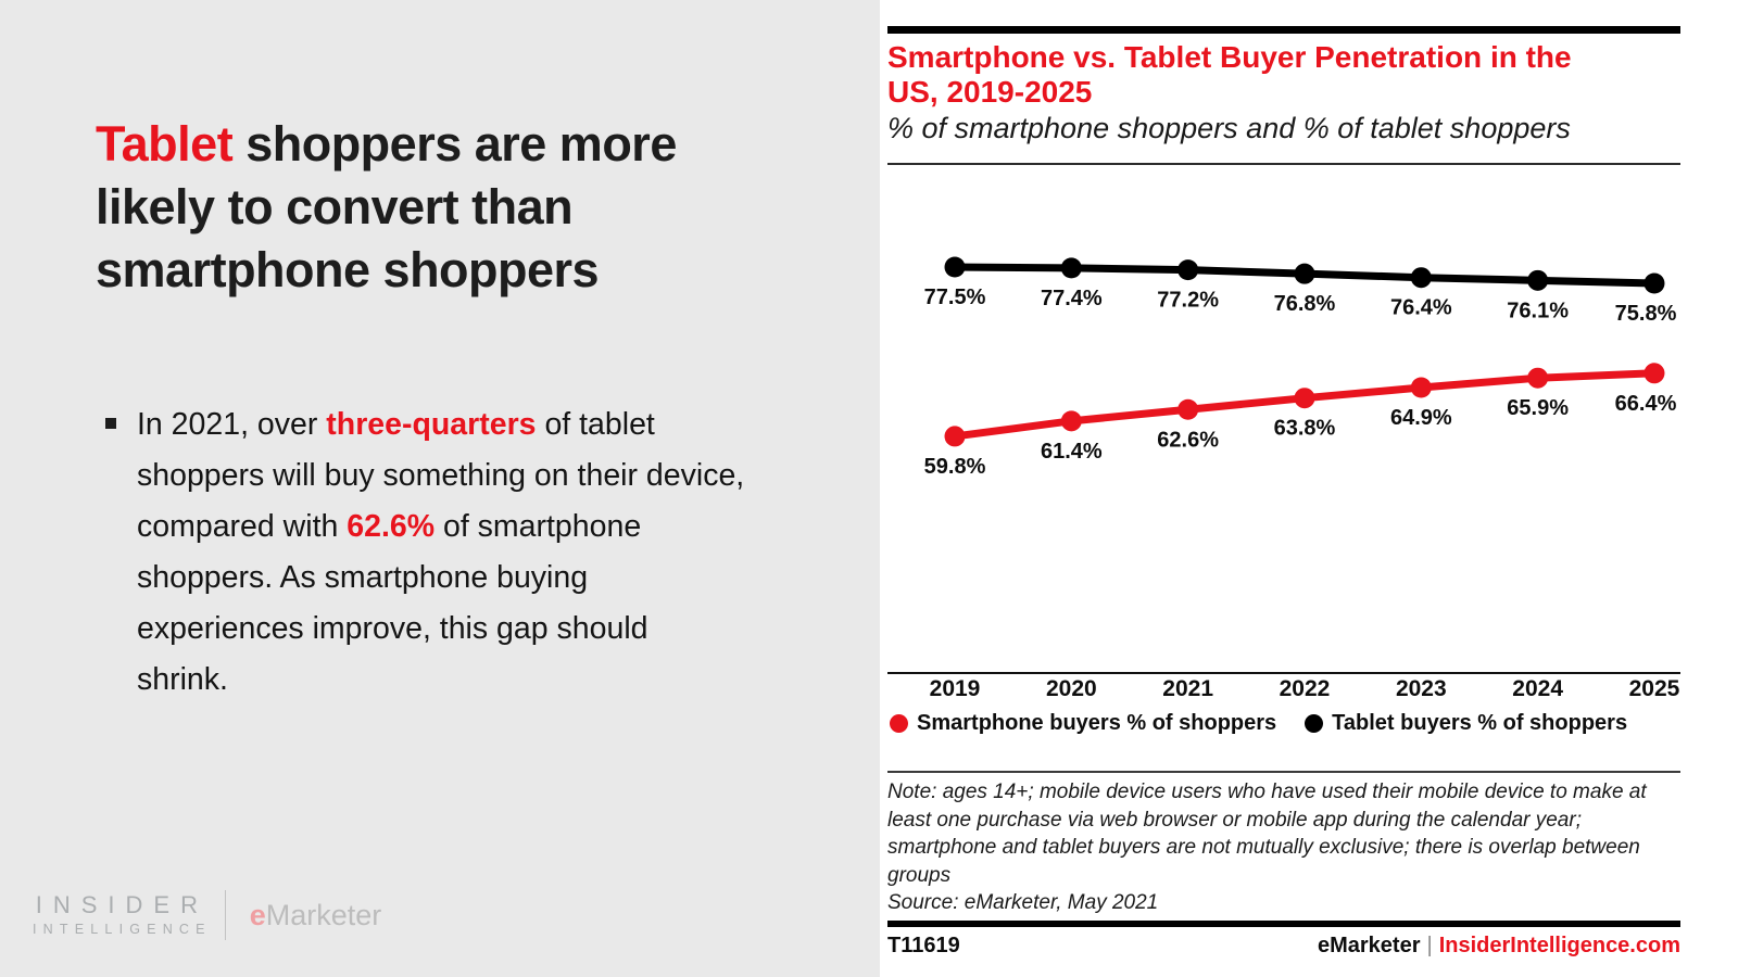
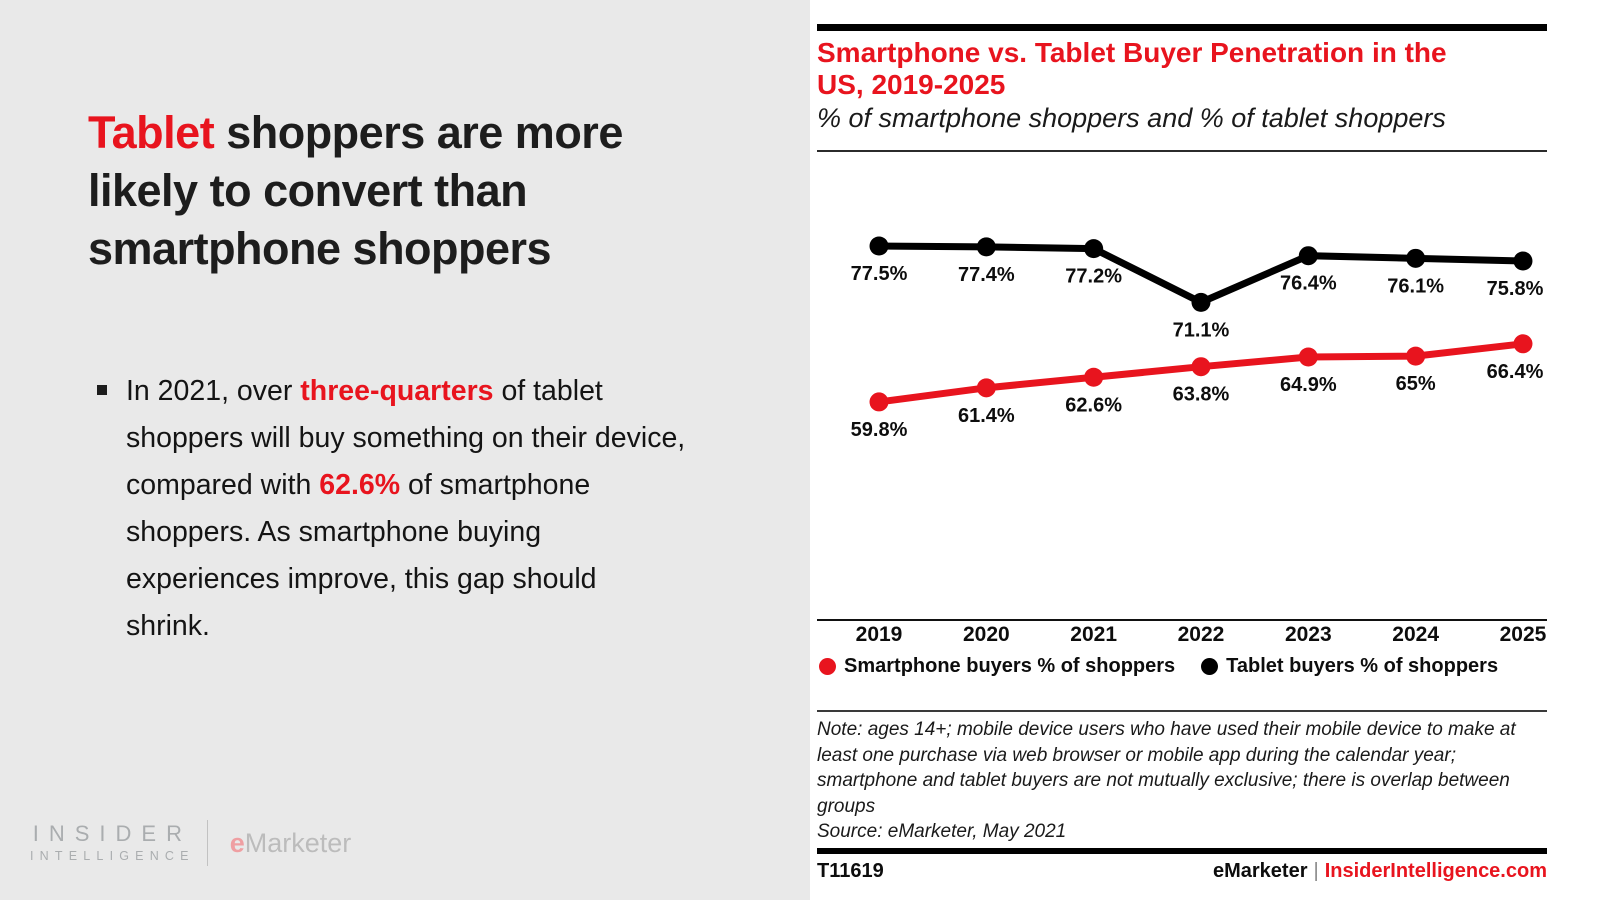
Tablet buyers % of shoppers/2022: 76.8% -> 71.1%
Smartphone buyers % of shoppers/2024: 65.9% -> 65%
